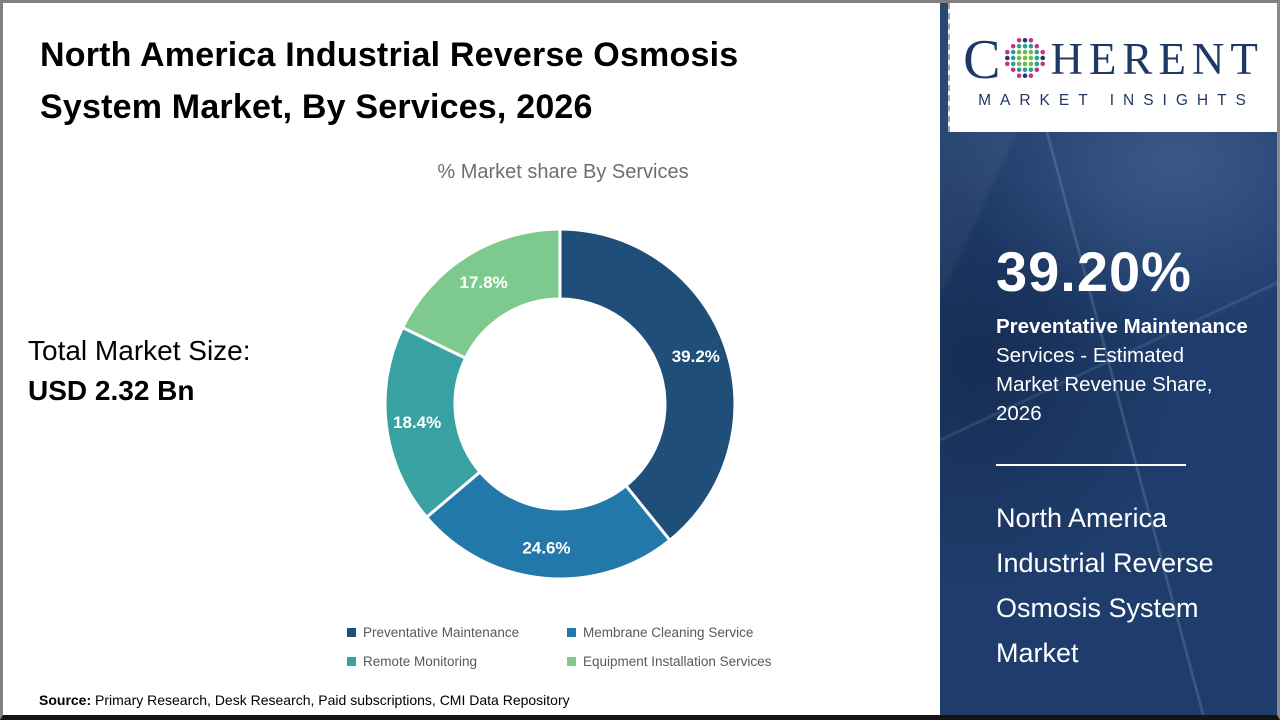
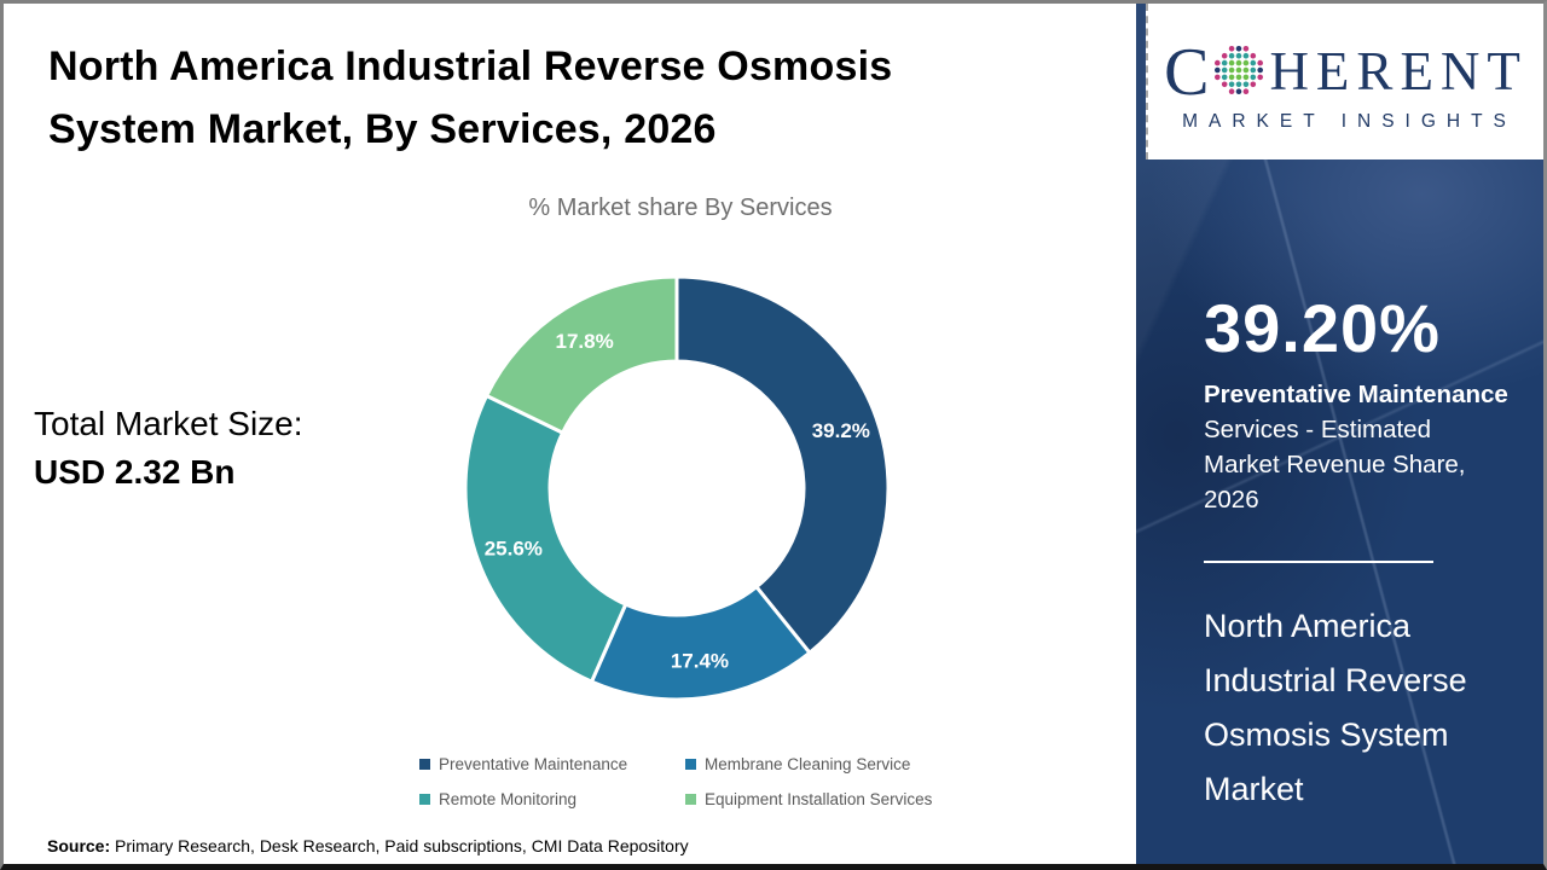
Membrane Cleaning Service: 24.6% -> 17.4%
Remote Monitoring: 18.4% -> 25.6%
